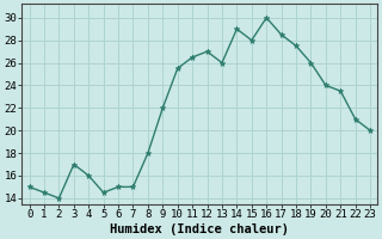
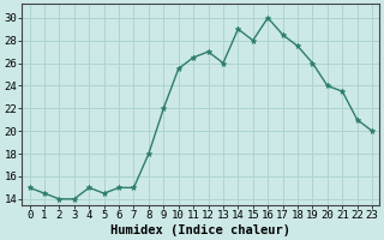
3: 17.0 -> 14.0
4: 16.0 -> 15.0
